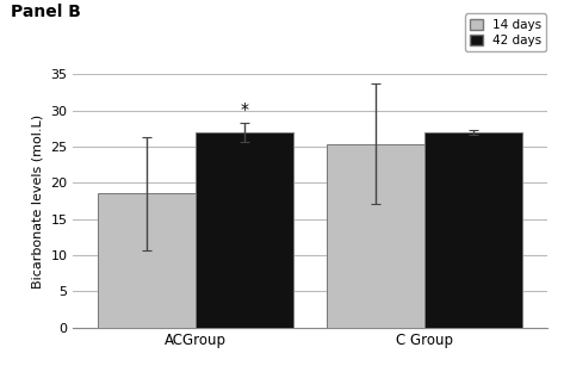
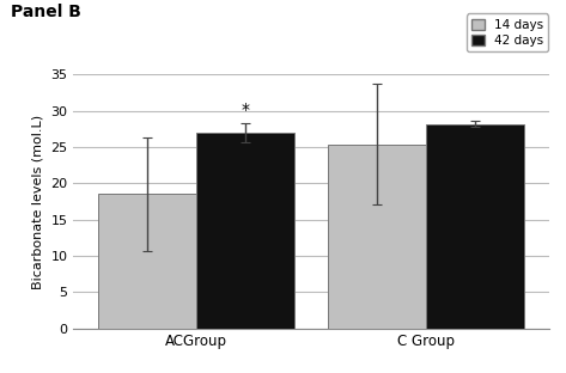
42 days/C Group: 27.0 -> 28.2
